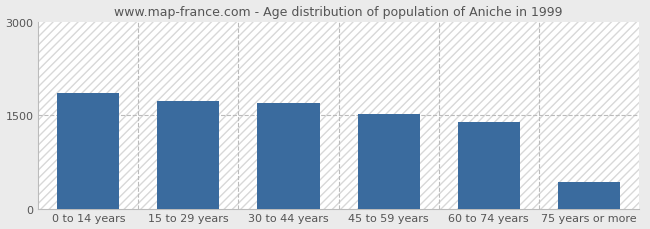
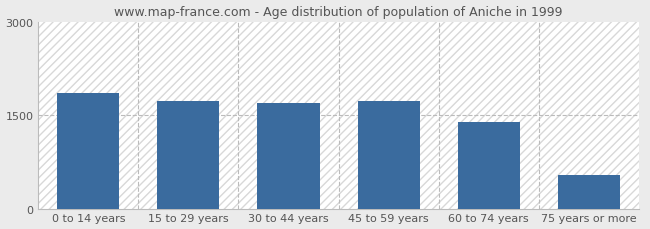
45 to 59 years: 1520 -> 1720
75 years or more: 430 -> 540
